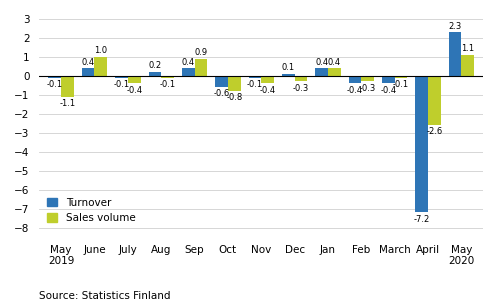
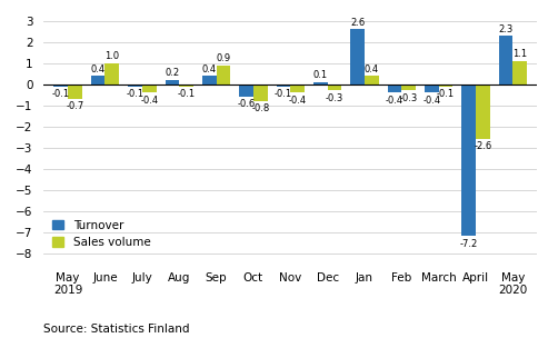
Sales volume/May 2019: -1.1 -> -0.7
Turnover/Jan: 0.4 -> 2.6
